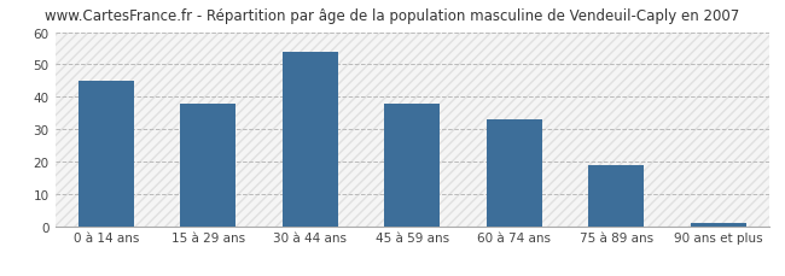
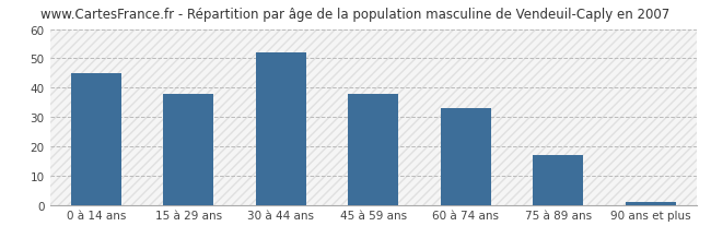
30 à 44 ans: 54 -> 52
75 à 89 ans: 19 -> 17
